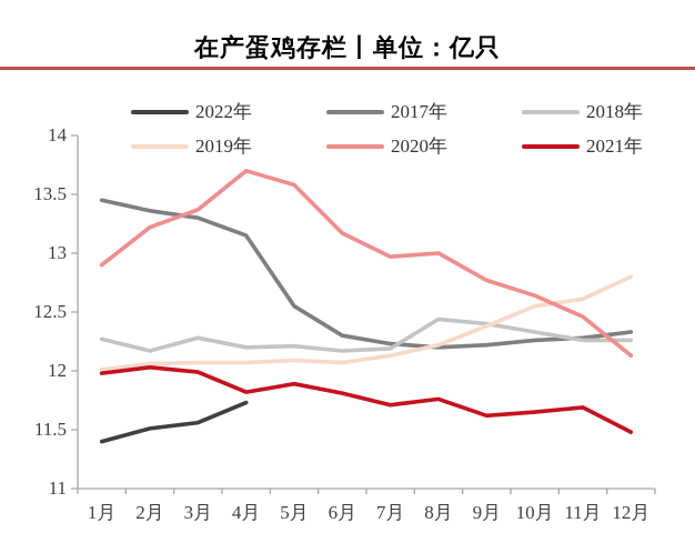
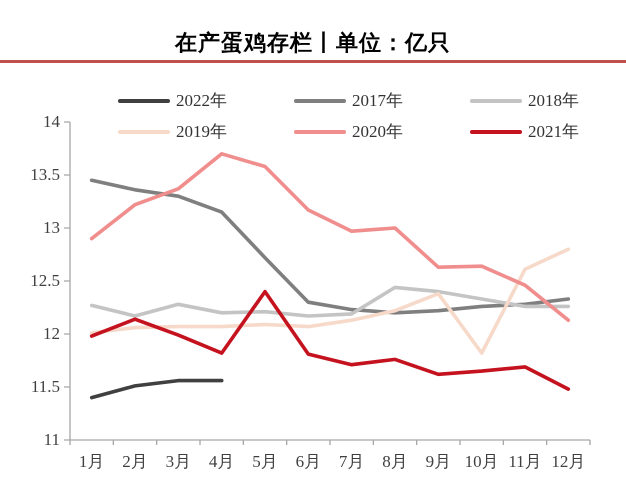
2021年/2月: 12.03 -> 12.14
2022年/4月: 11.73 -> 11.56
2017年/5月: 12.55 -> 12.72
2021年/5月: 11.89 -> 12.40
2020年/9月: 12.77 -> 12.63
2019年/10月: 12.55 -> 11.82
